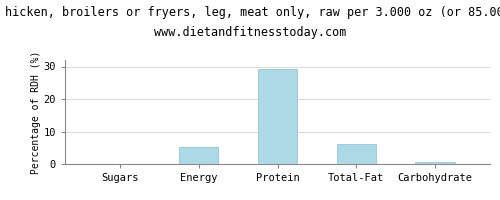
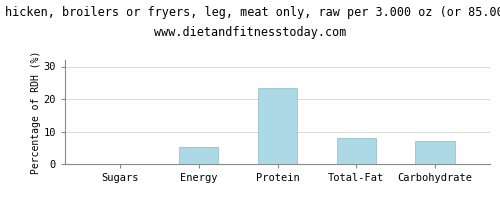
Protein: 29.2 -> 23.5
Total-Fat: 6.1 -> 8.0
Carbohydrate: 0.5 -> 7.0
